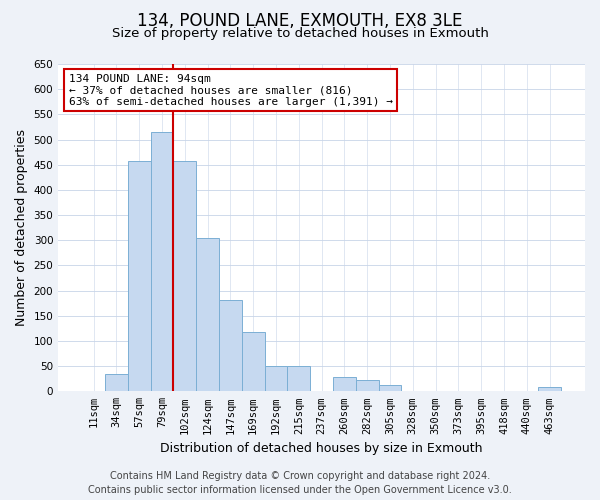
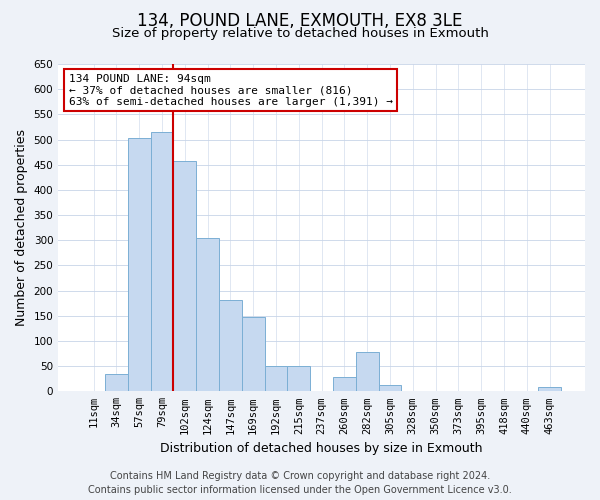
57sqm: 458 -> 504
169sqm: 117 -> 148
282sqm: 22 -> 78
